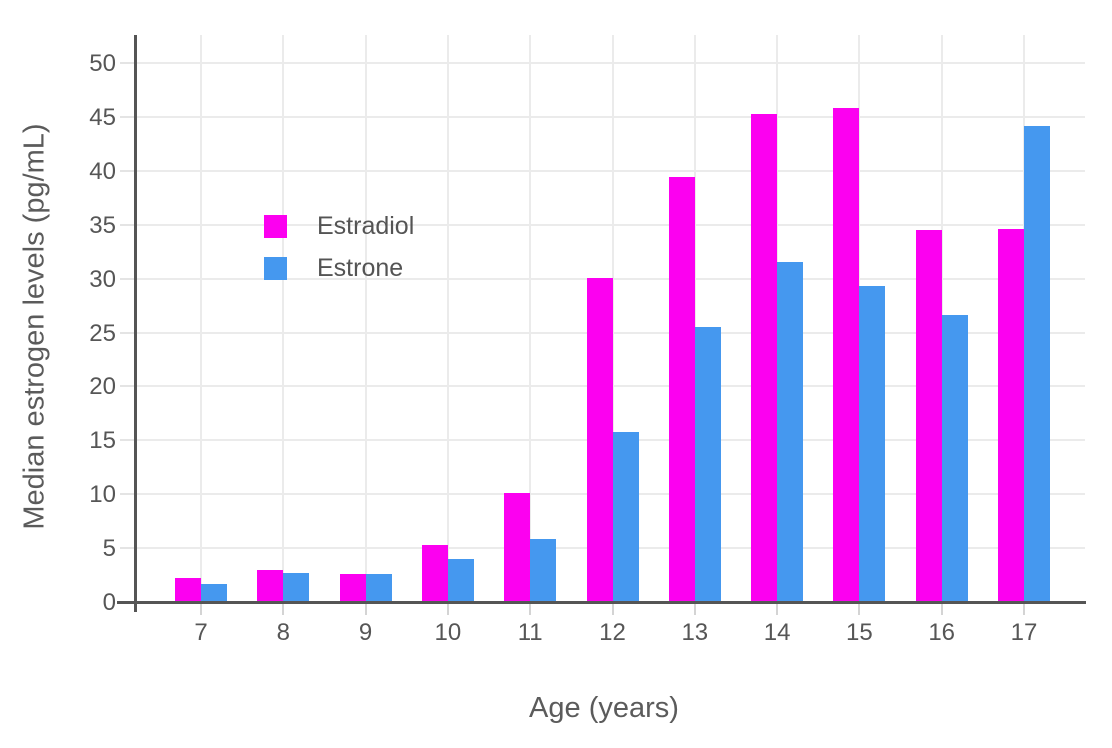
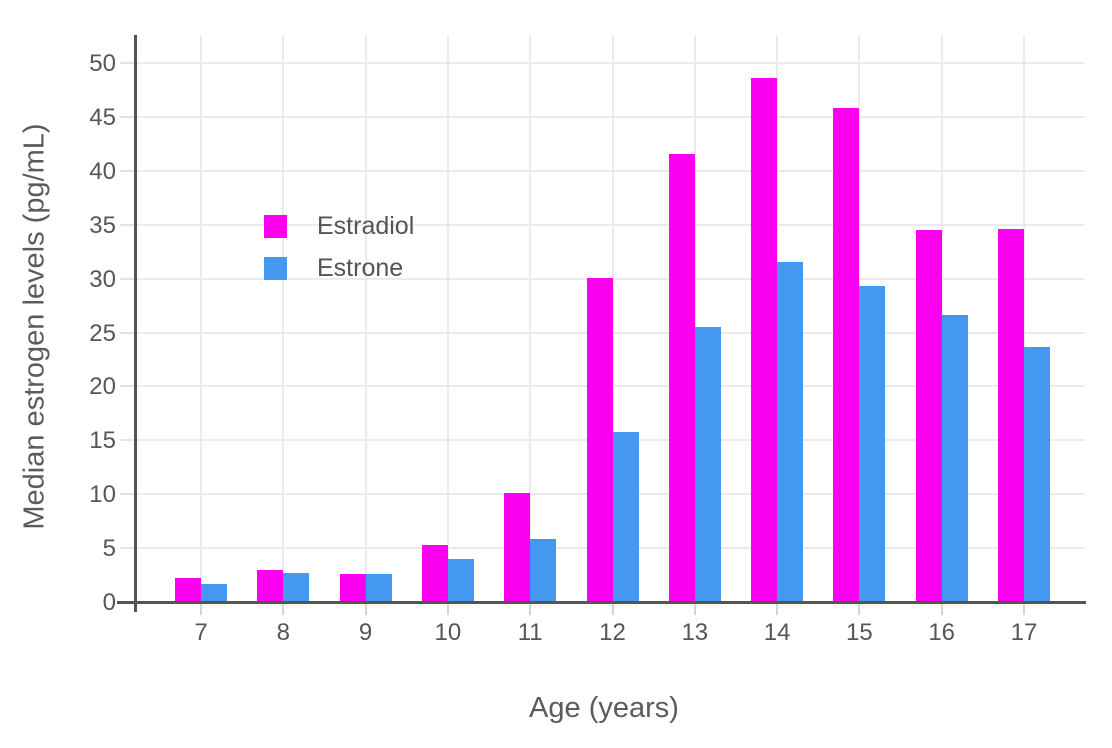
Estradiol/13: 39.4 -> 41.6
Estradiol/14: 45.3 -> 48.6
Estrone/17: 44.2 -> 23.7
